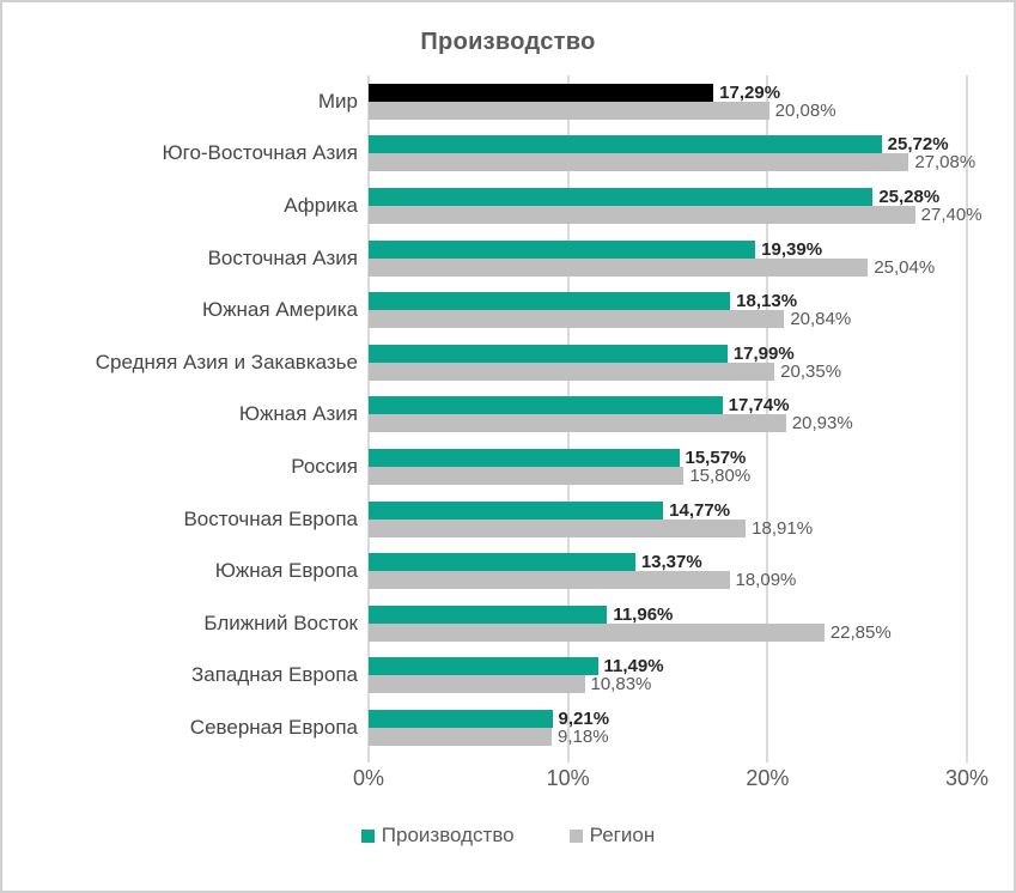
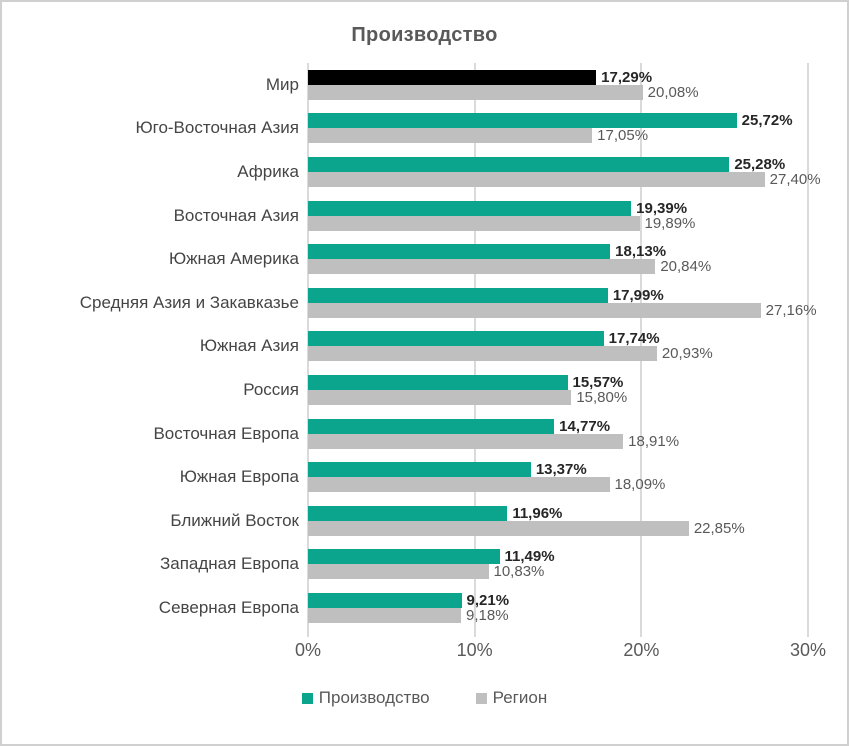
Регион/Юго-Восточная Азия: 27,08% -> 17,05%
Регион/Восточная Азия: 25,04% -> 19,89%
Регион/Средняя Азия и Закавказье: 20,35% -> 27,16%
